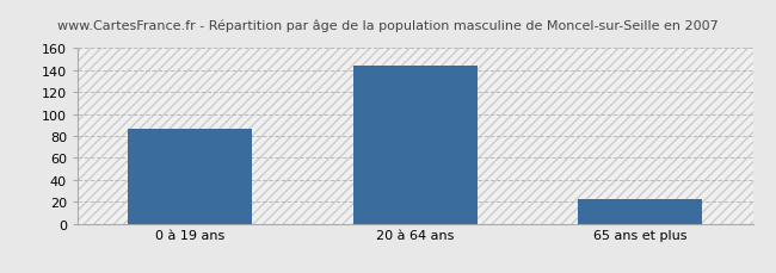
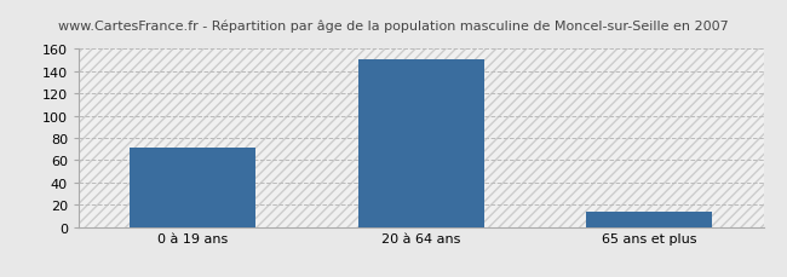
0 à 19 ans: 86 -> 71
20 à 64 ans: 144 -> 151
65 ans et plus: 22 -> 14
